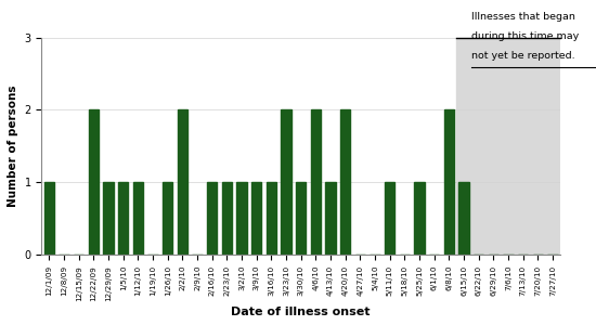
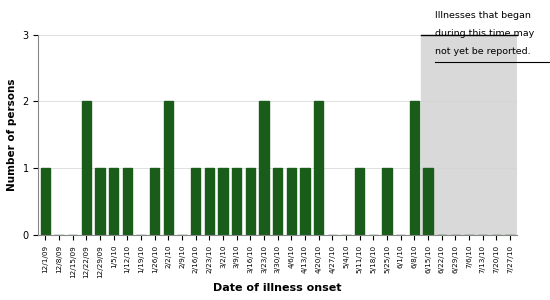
4/6/10: 2 -> 1
